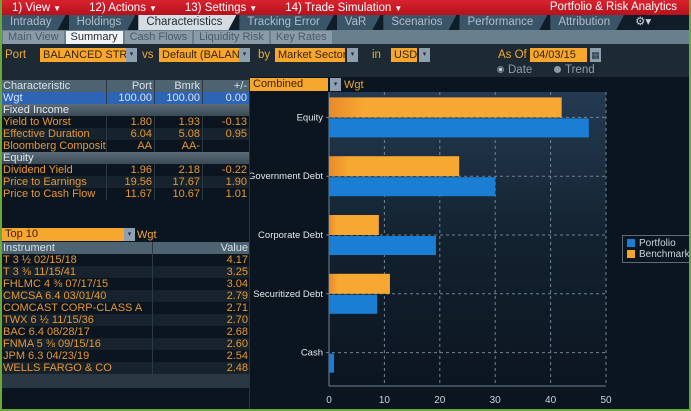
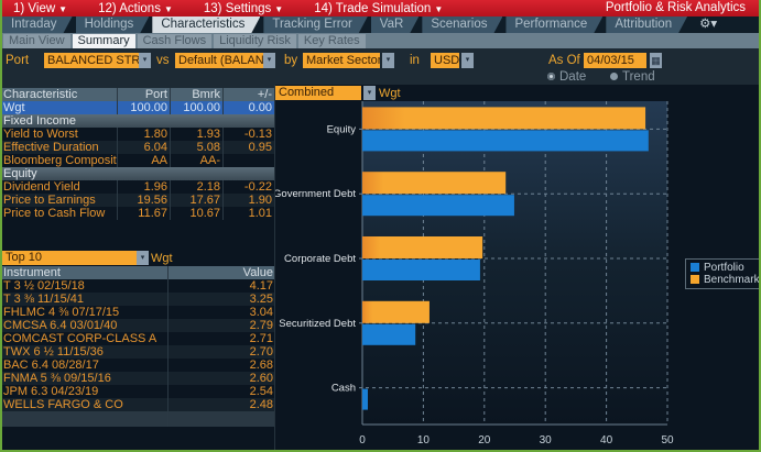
Benchmark/Equity: 42 -> 46
Portfolio/Government Debt: 30 -> 25
Benchmark/Corporate Debt: 9 -> 20
